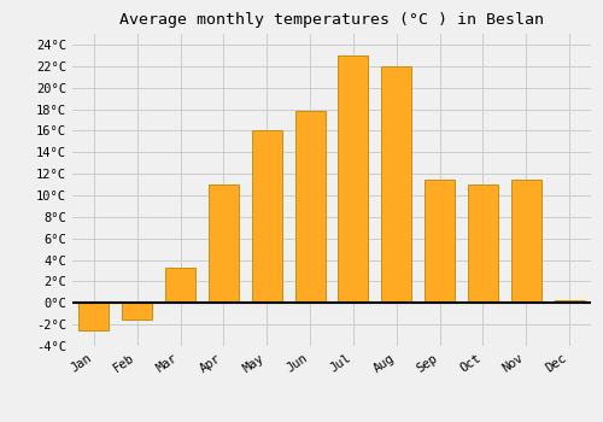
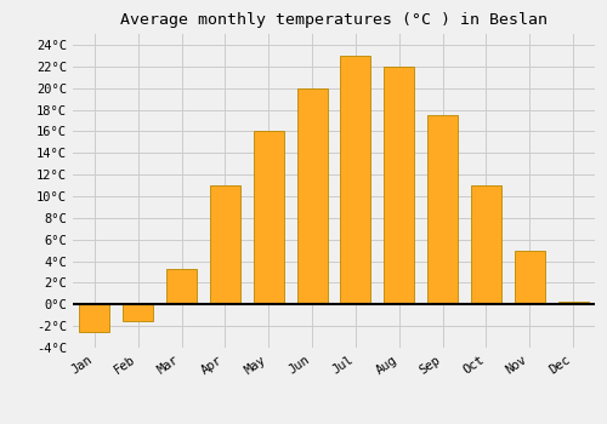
Jun: 17.8°C -> 20.0°C
Sep: 11.4°C -> 17.5°C
Nov: 11.4°C -> 5.0°C
